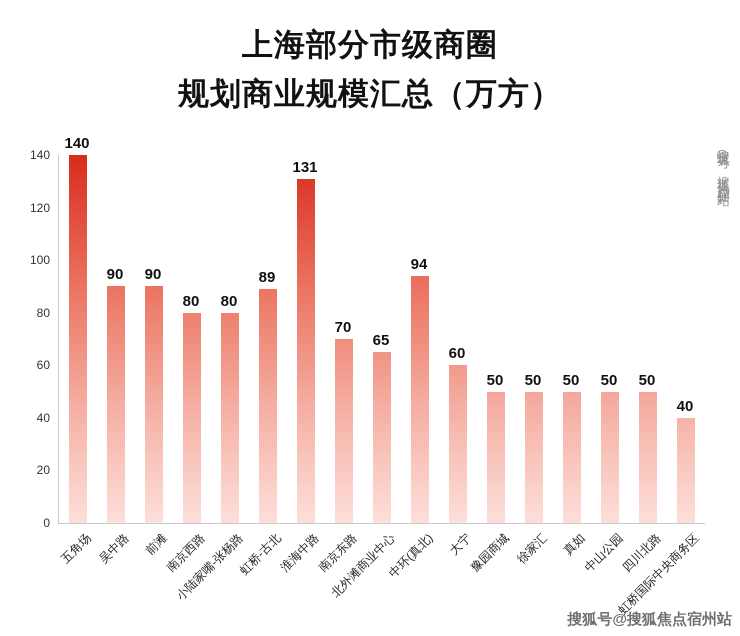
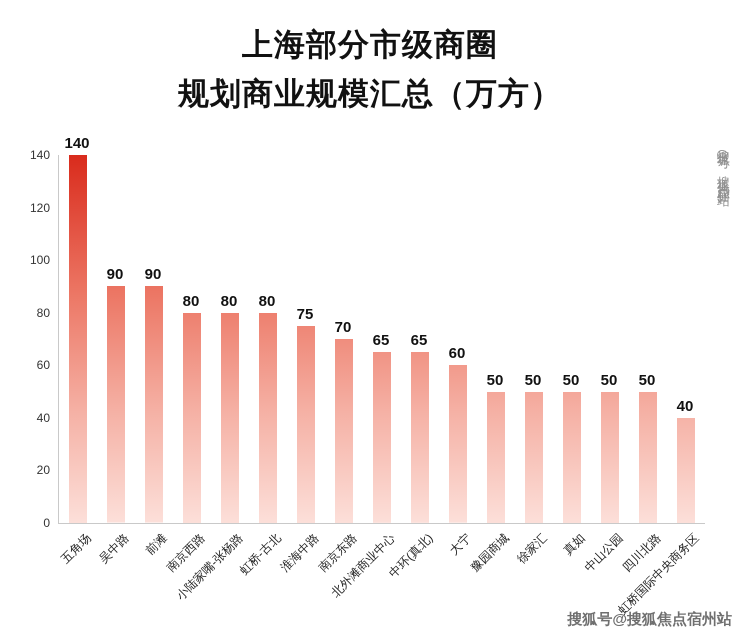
虹桥-古北: 89 -> 80
淮海中路: 131 -> 75
中环(真北): 94 -> 65
